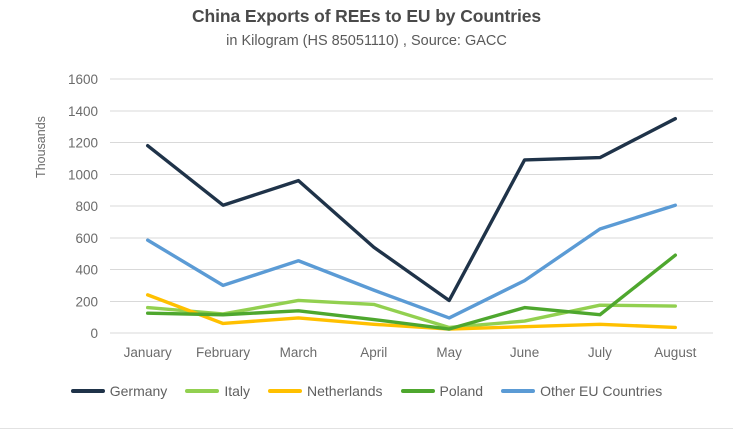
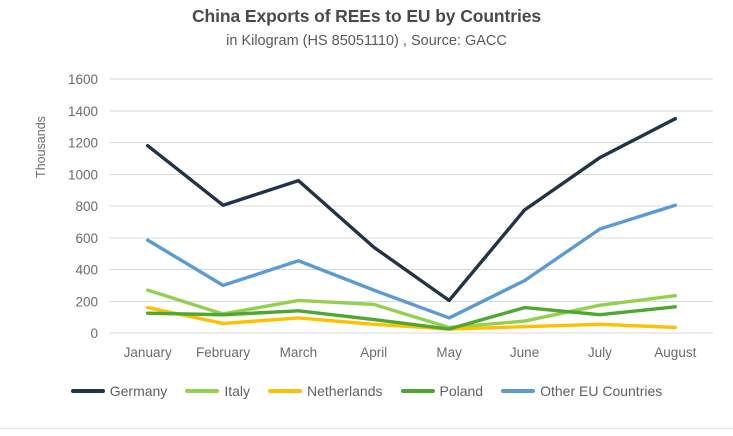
Italy/January: 160 -> 270
Netherlands/January: 240 -> 160
Germany/June: 1090 -> 780
Italy/August: 170 -> 240
Poland/August: 490 -> 160
